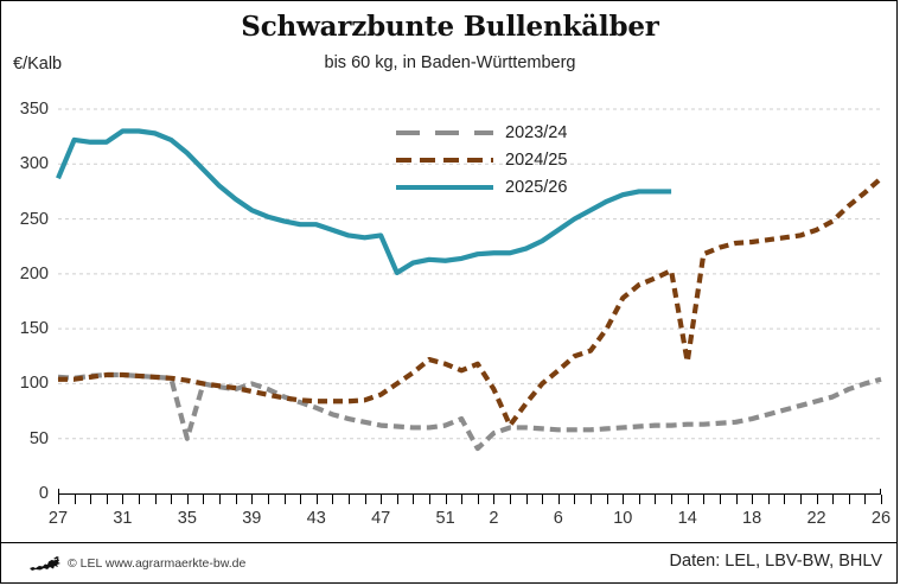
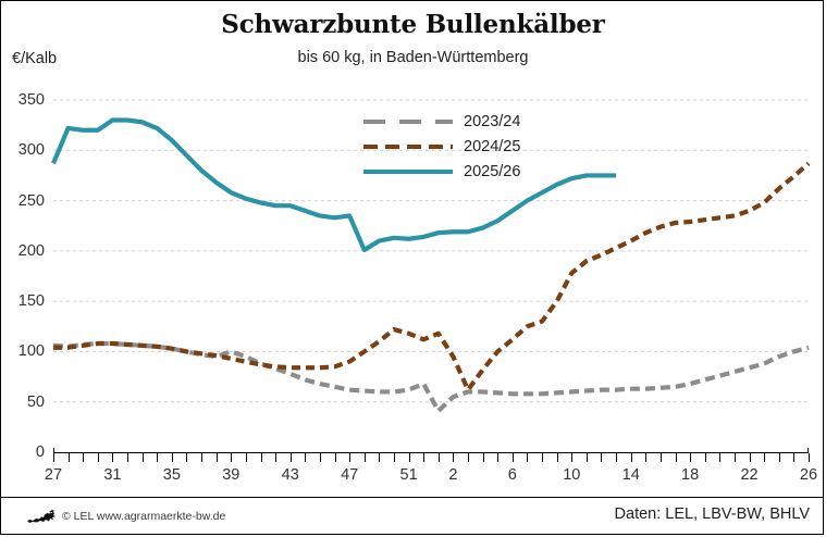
2023/24/35: 50 -> 100
2024/25/14: 120 -> 210
